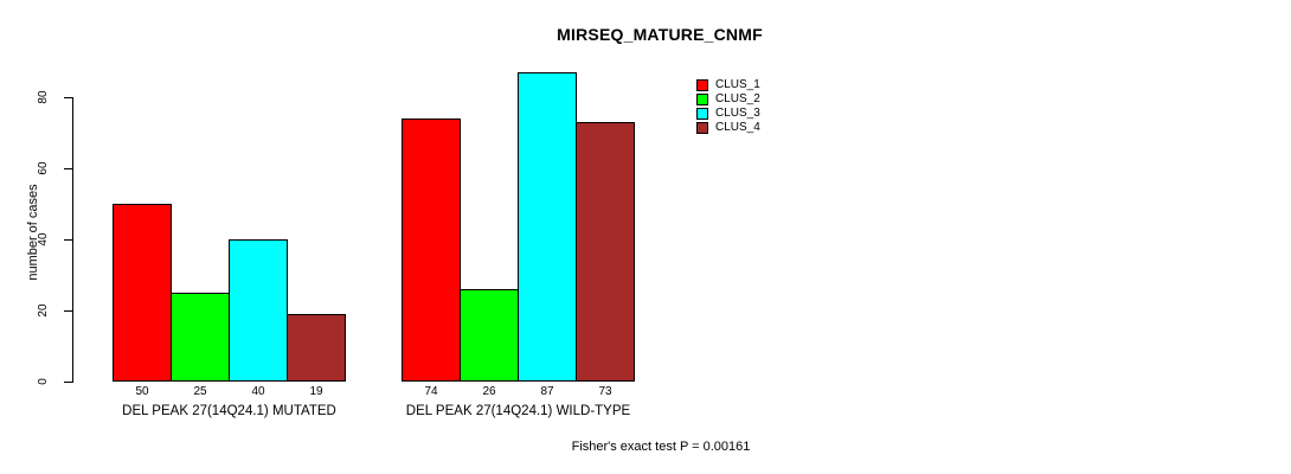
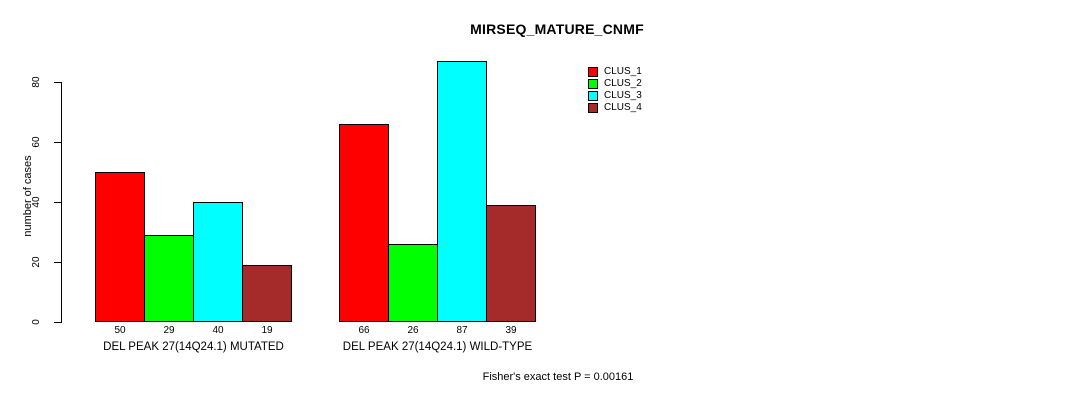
CLUS_2/DEL PEAK 27(14Q24.1) MUTATED: 25 -> 29
CLUS_1/DEL PEAK 27(14Q24.1) WILD-TYPE: 74 -> 66
CLUS_4/DEL PEAK 27(14Q24.1) WILD-TYPE: 73 -> 39
